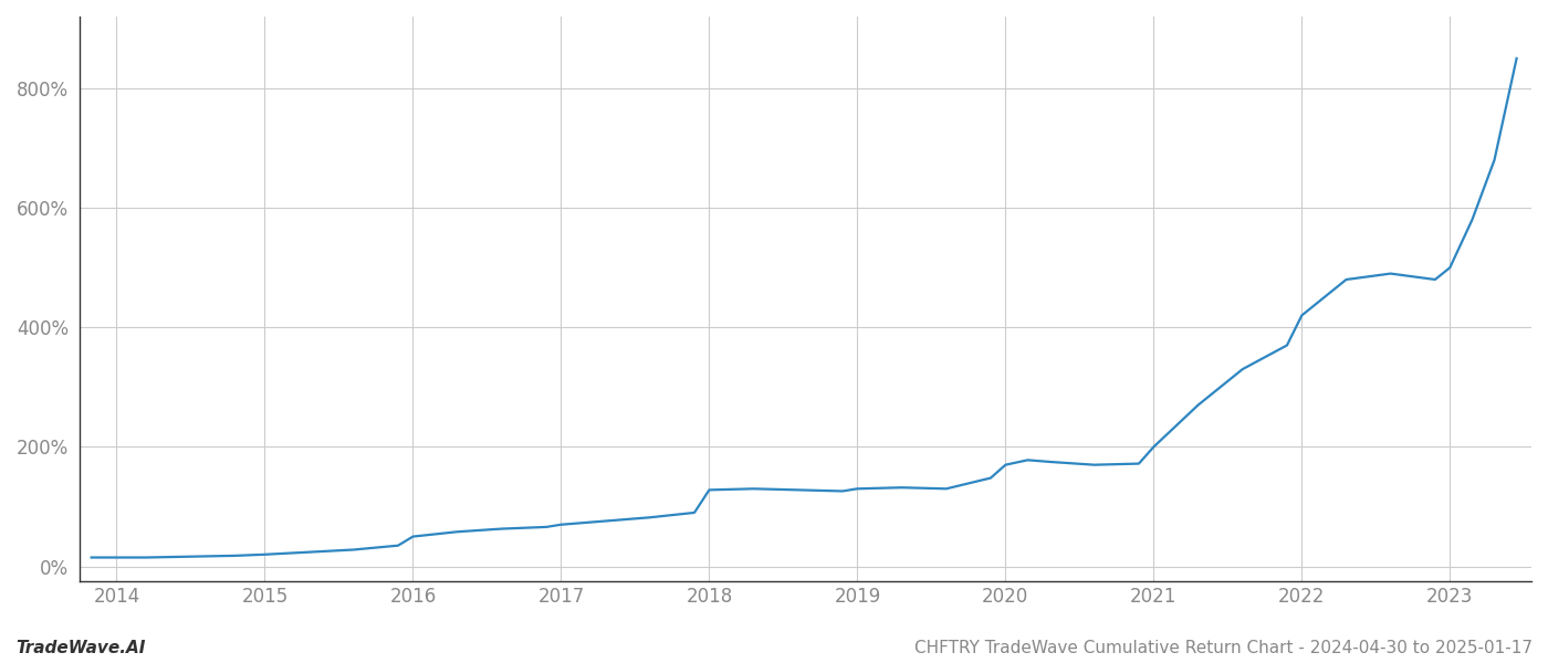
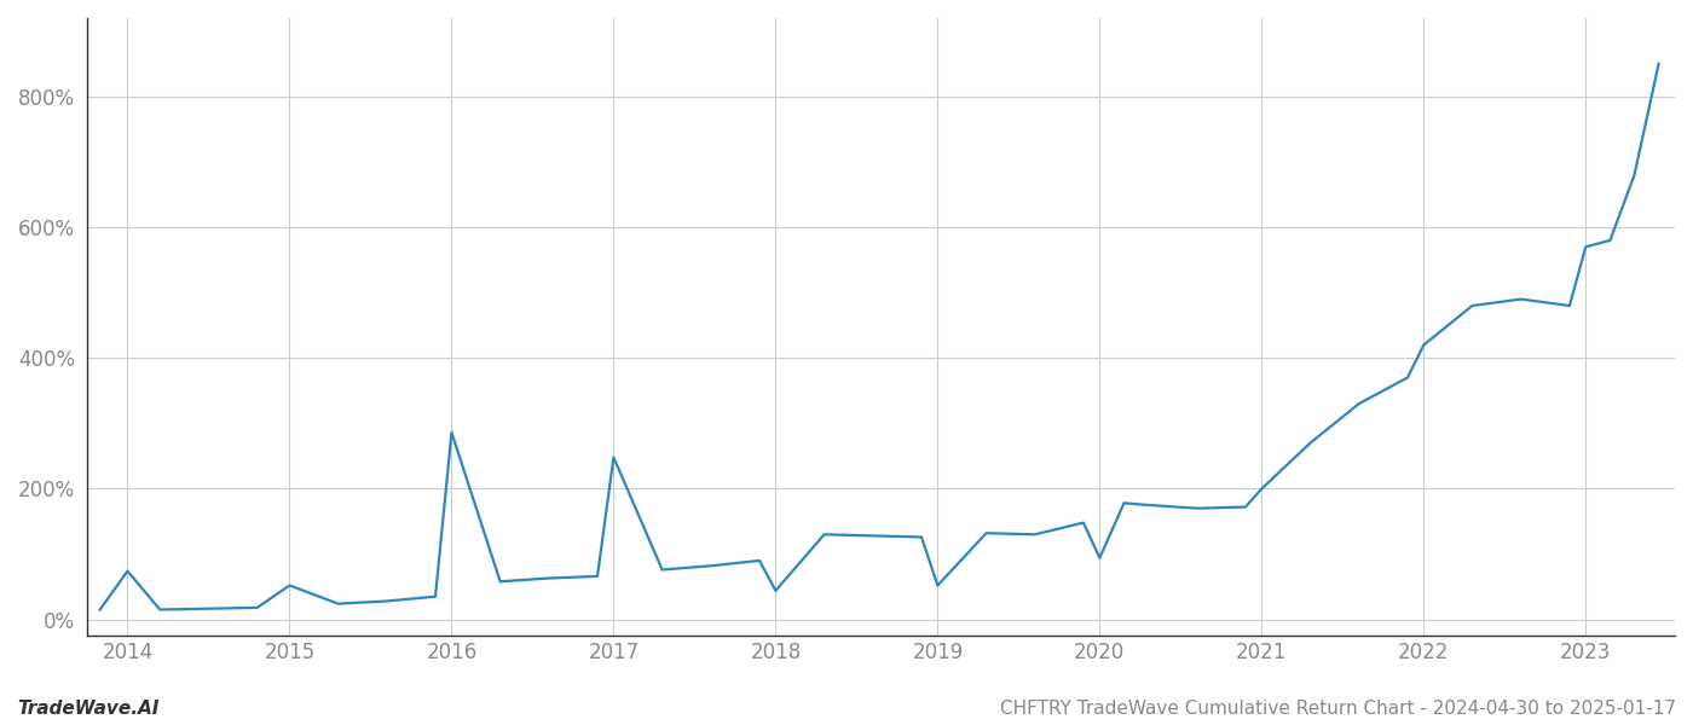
2014: 15% -> 74%
2015: 20% -> 52%
2016: 50% -> 286%
2017: 70% -> 248%
2018: 128% -> 44%
2019: 130% -> 52%
2020: 170% -> 94%
2023: 500% -> 570%
